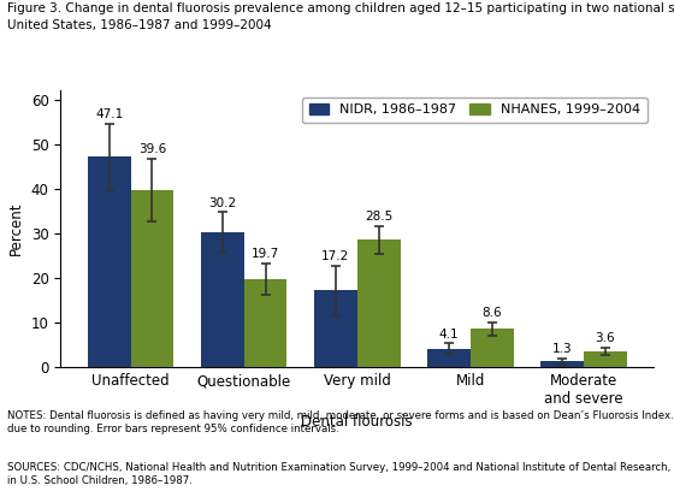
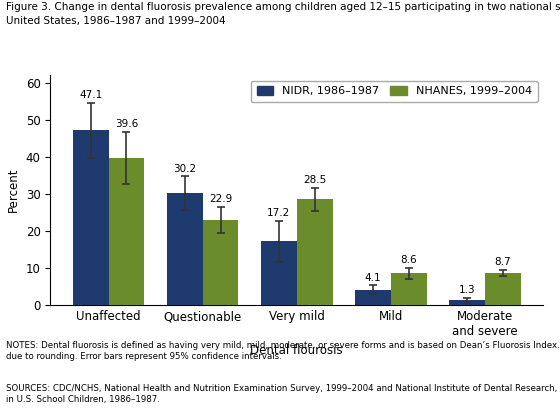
NHANES, 1999–2004/Questionable: 19.7 -> 22.9
NHANES, 1999–2004/Moderate and severe: 3.6 -> 8.7
